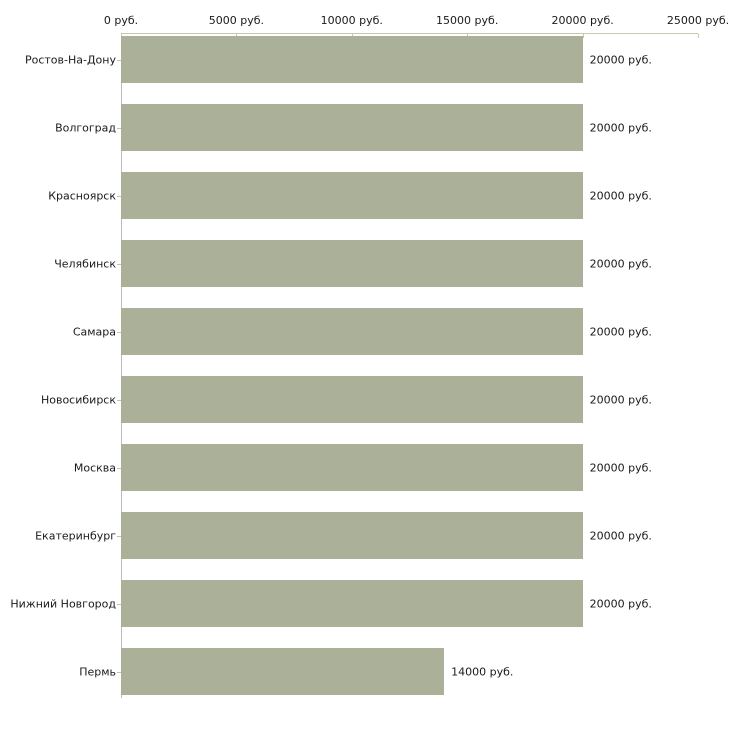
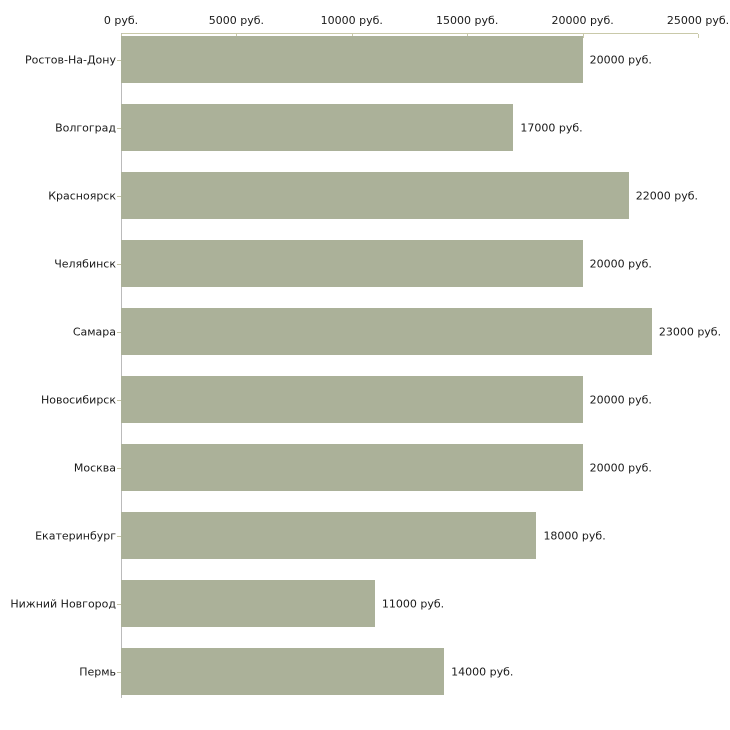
Волгоград: 20000 -> 17000
Красноярск: 20000 -> 22000
Самара: 20000 -> 23000
Екатеринбург: 20000 -> 18000
Нижний Новгород: 20000 -> 11000
